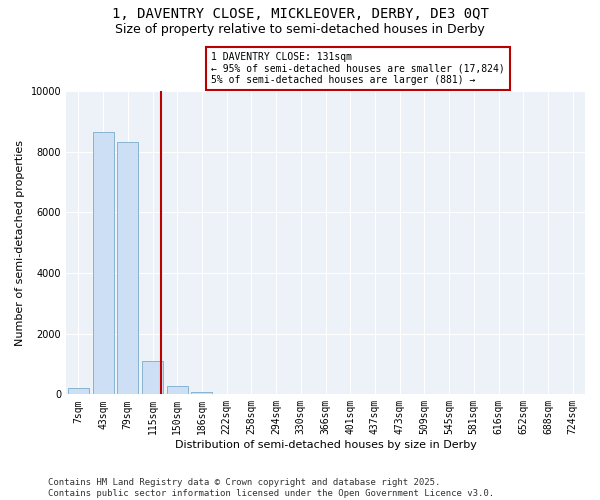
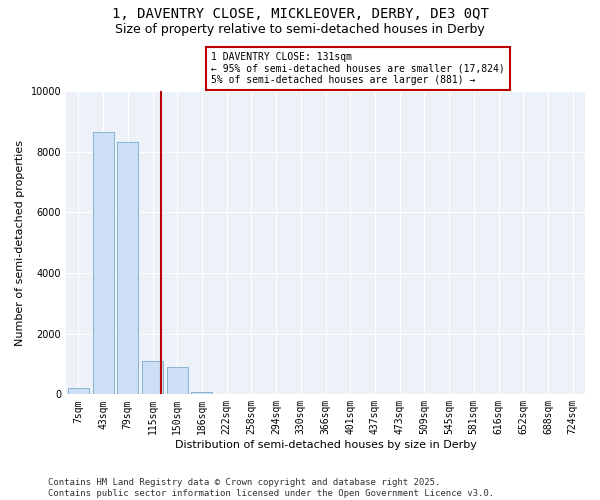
150sqm: 270 -> 900
